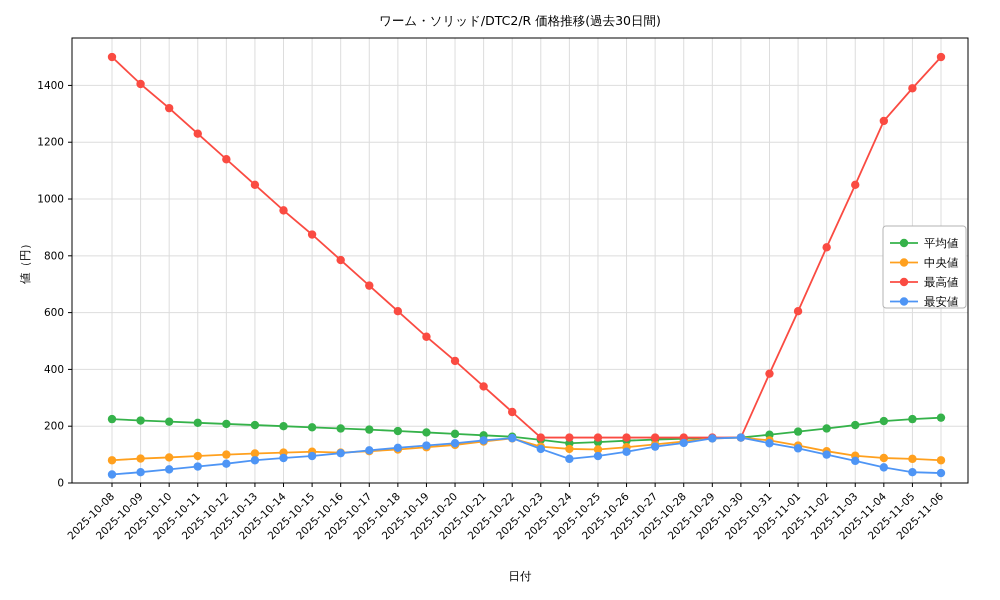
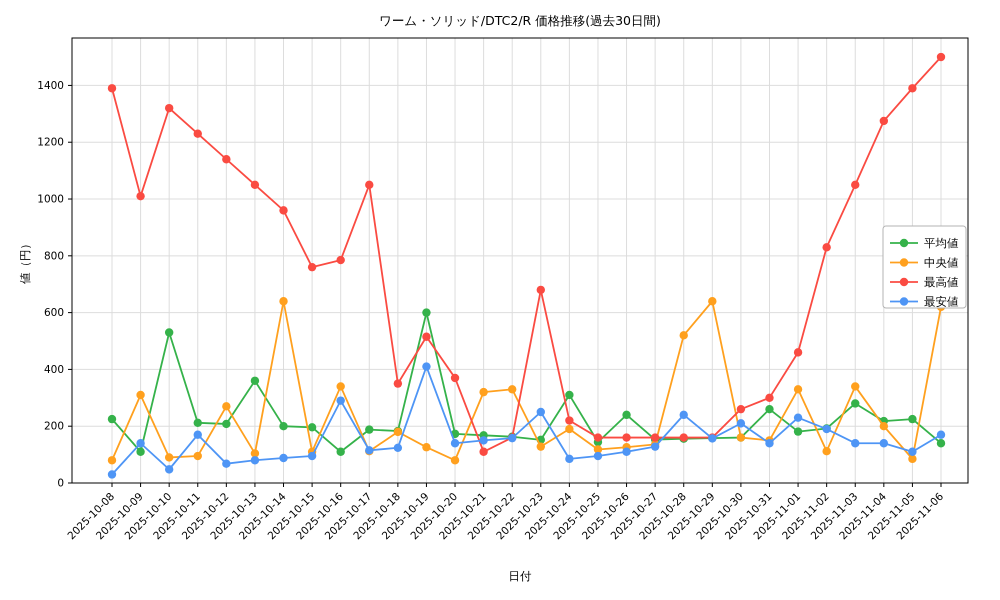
最高値/2025-10-08: 1500 -> 1390
平均値/2025-10-09: 220 -> 110
中央値/2025-10-09: 90 -> 310
最高値/2025-10-09: 1400 -> 1010
最安値/2025-10-09: 40 -> 140
平均値/2025-10-10: 220 -> 530
最安値/2025-10-11: 60 -> 170
中央値/2025-10-12: 100 -> 270
平均値/2025-10-13: 200 -> 360
中央値/2025-10-14: 110 -> 640
最高値/2025-10-15: 880 -> 760
平均値/2025-10-16: 190 -> 110
中央値/2025-10-16: 110 -> 340
最安値/2025-10-16: 100 -> 290
最高値/2025-10-17: 700 -> 1050
中央値/2025-10-18: 120 -> 180
最高値/2025-10-18: 600 -> 350
平均値/2025-10-19: 180 -> 600
最安値/2025-10-19: 130 -> 410
中央値/2025-10-20: 130 -> 80
最高値/2025-10-20: 430 -> 370
中央値/2025-10-21: 150 -> 320
最高値/2025-10-21: 340 -> 110
中央値/2025-10-22: 160 -> 330
最高値/2025-10-22: 250 -> 160
最高値/2025-10-23: 160 -> 680
最安値/2025-10-23: 120 -> 250
平均値/2025-10-24: 140 -> 310
中央値/2025-10-24: 120 -> 190
最高値/2025-10-24: 160 -> 220
平均値/2025-10-26: 150 -> 240
中央値/2025-10-28: 150 -> 520
最安値/2025-10-28: 140 -> 240
中央値/2025-10-29: 160 -> 640
最高値/2025-10-30: 160 -> 260
最安値/2025-10-30: 160 -> 210
平均値/2025-10-31: 170 -> 260
最高値/2025-10-31: 380 -> 300
中央値/2025-11-01: 130 -> 330
最高値/2025-11-01: 600 -> 460
最安値/2025-11-01: 120 -> 230
最安値/2025-11-02: 100 -> 190
平均値/2025-11-03: 200 -> 280
中央値/2025-11-03: 100 -> 340
最安値/2025-11-03: 80 -> 140
中央値/2025-11-04: 90 -> 200
最安値/2025-11-04: 60 -> 140
最安値/2025-11-05: 40 -> 110
平均値/2025-11-06: 230 -> 140
中央値/2025-11-06: 80 -> 620
最安値/2025-11-06: 40 -> 170
